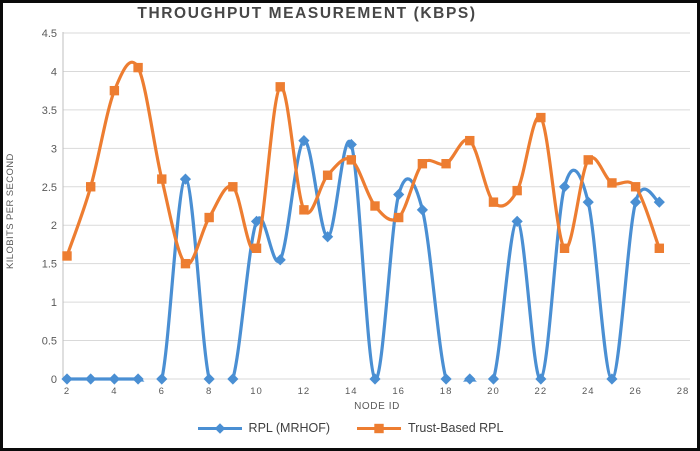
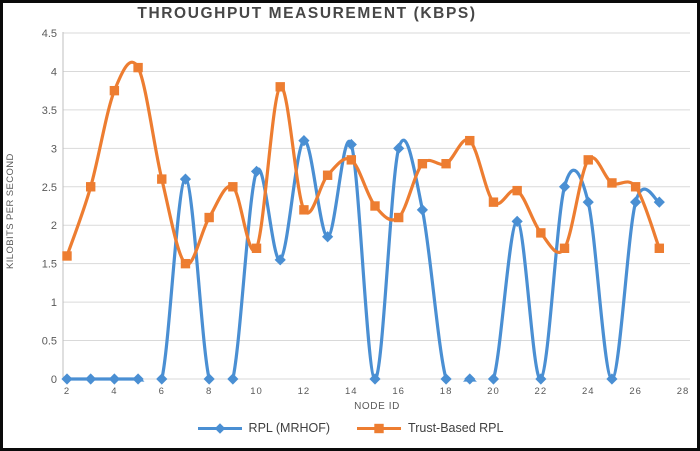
RPL (MRHOF)/10: 2.0 -> 2.7
RPL (MRHOF)/16: 2.4 -> 3.0
Trust-Based RPL/22: 3.4 -> 1.9
